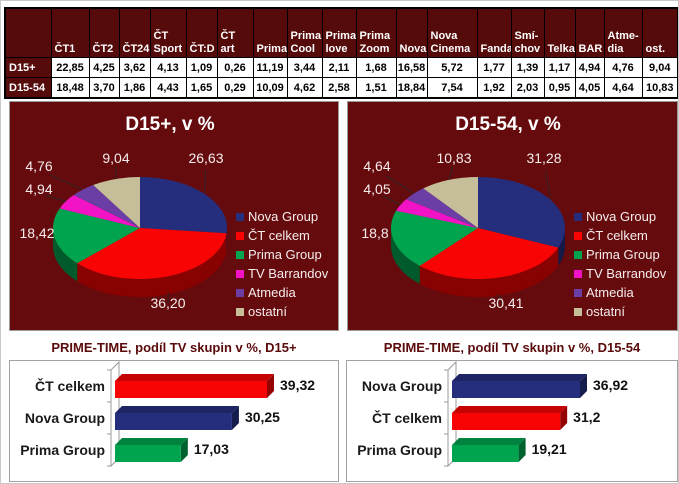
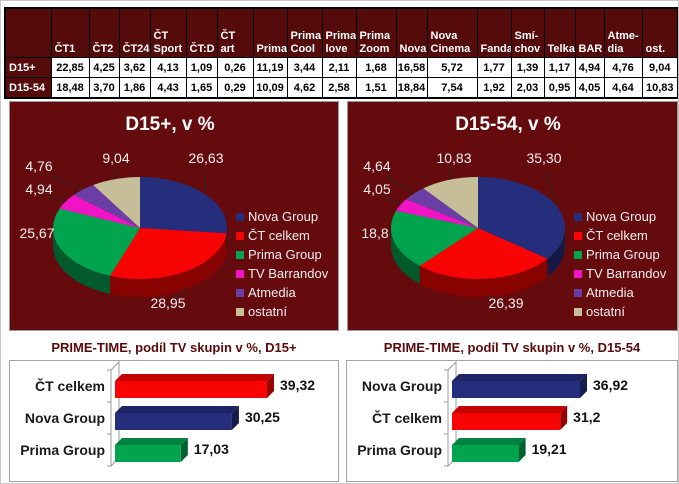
D15+, v %/ČT celkem: 36,20 -> 28,95
D15+, v %/Prima Group: 18,42 -> 25,67
D15-54, v %/Nova Group: 31,28 -> 35,30
D15-54, v %/ČT celkem: 30,41 -> 26,39
